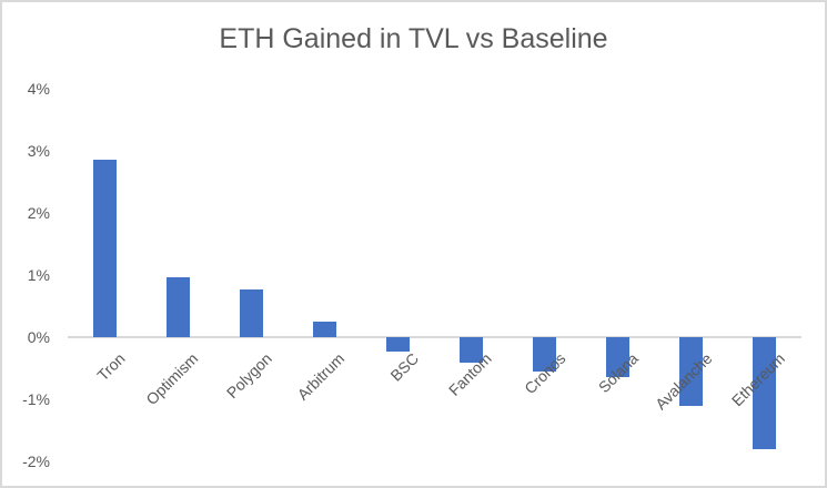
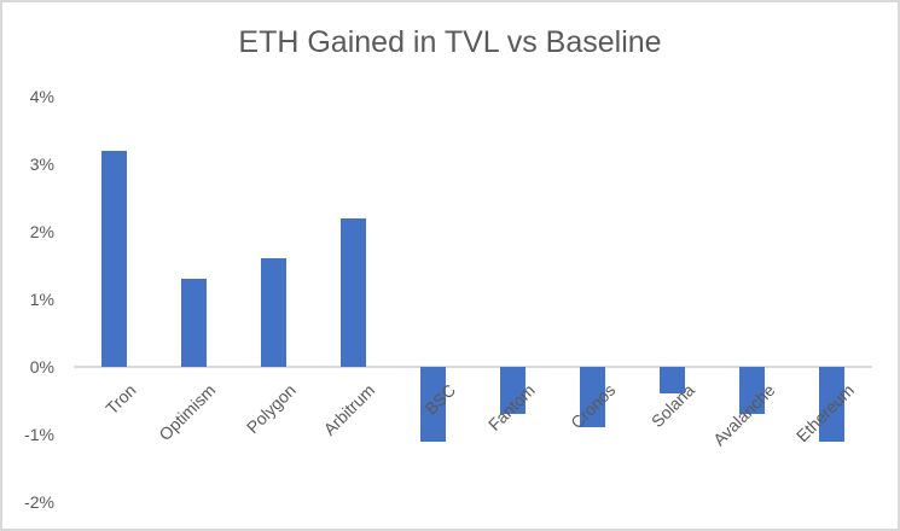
Tron: 2.9% -> 3.2%
Optimism: 1.0% -> 1.3%
Polygon: 0.8% -> 1.6%
Arbitrum: 0.2% -> 2.2%
BSC: -0.2% -> -1.1%
Fantom: -0.4% -> -0.7%
Cronos: -0.6% -> -0.9%
Solana: -0.7% -> -0.4%
Avalanche: -1.1% -> -0.7%
Ethereum: -1.8% -> -1.1%
